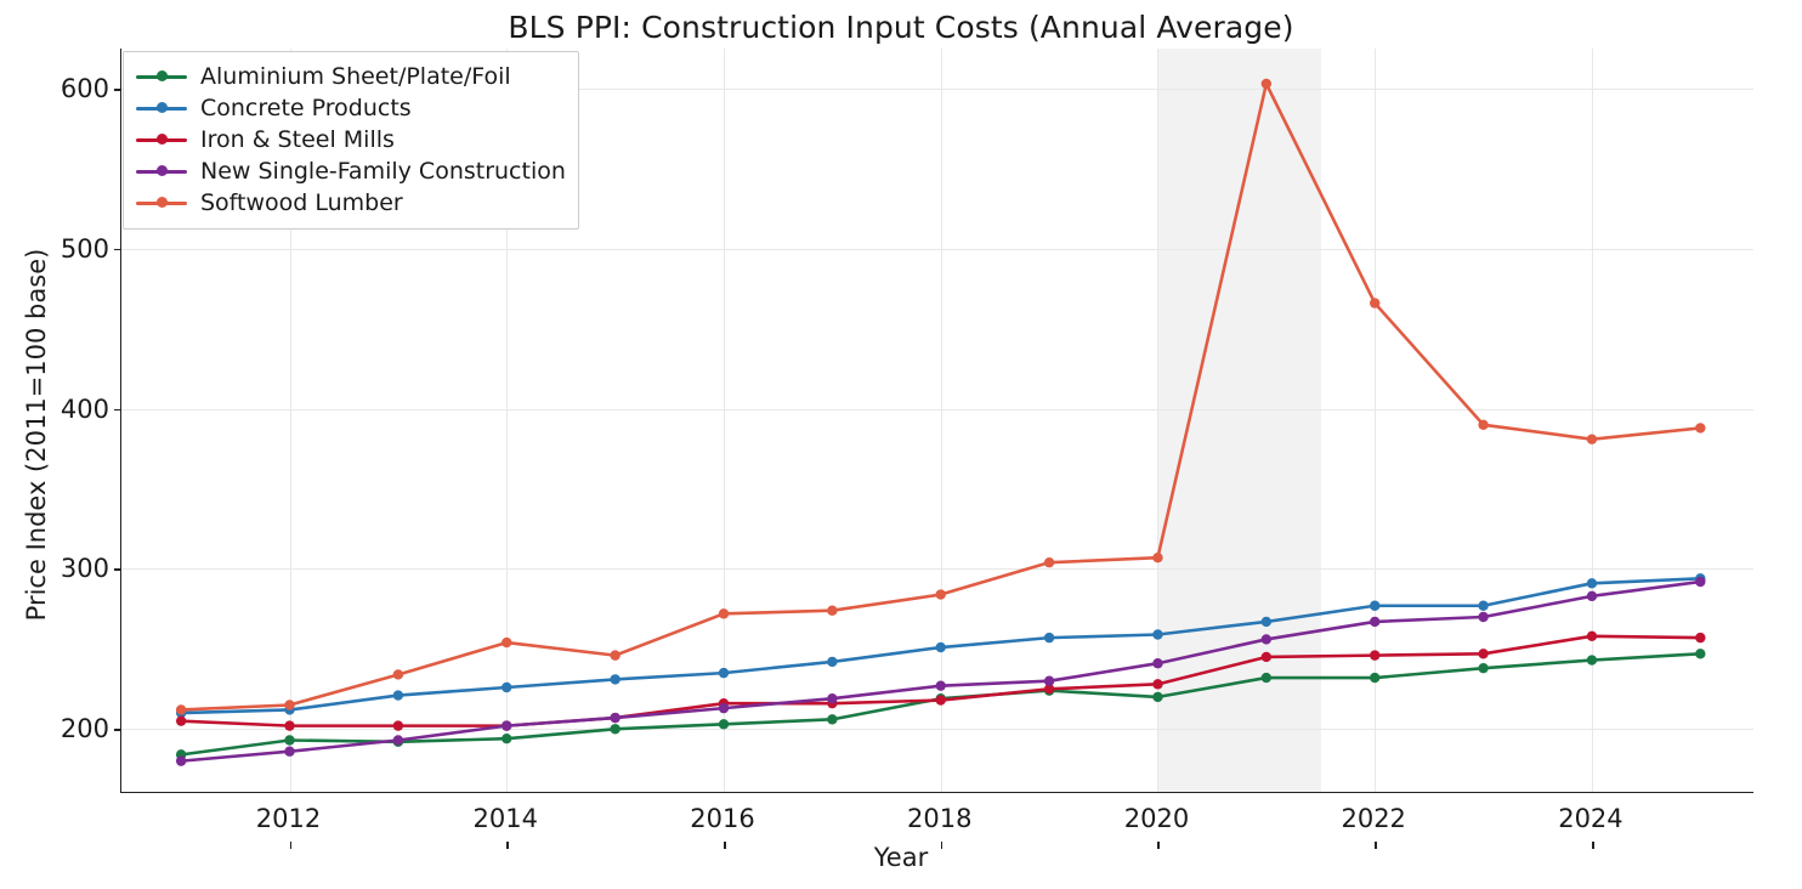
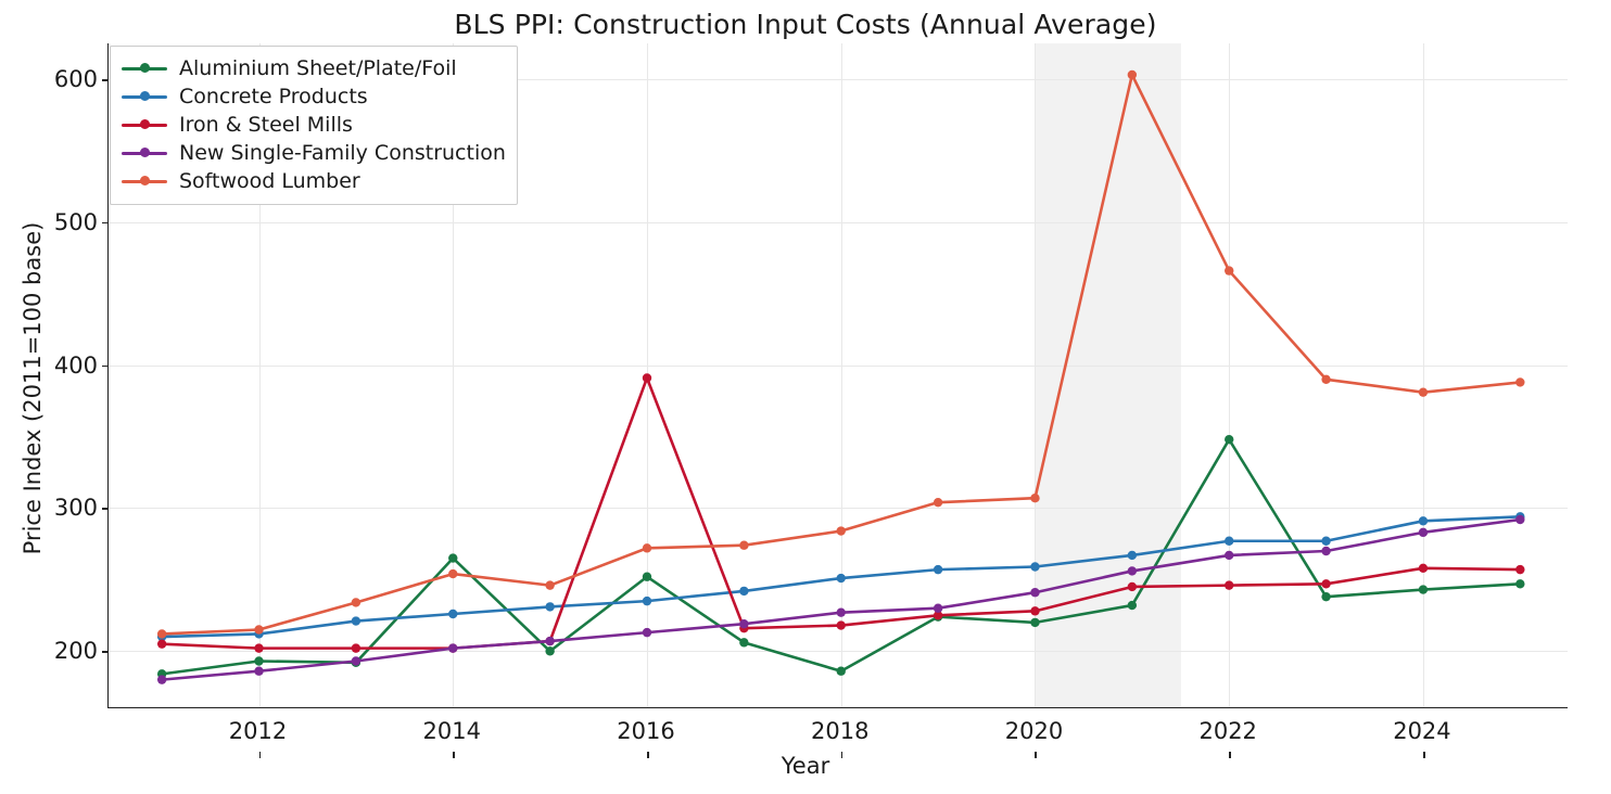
Aluminium Sheet/Plate/Foil/2014: 194 -> 265
Aluminium Sheet/Plate/Foil/2016: 203 -> 252
Iron & Steel Mills/2016: 216 -> 391
Aluminium Sheet/Plate/Foil/2018: 219 -> 186
Aluminium Sheet/Plate/Foil/2022: 232 -> 348
